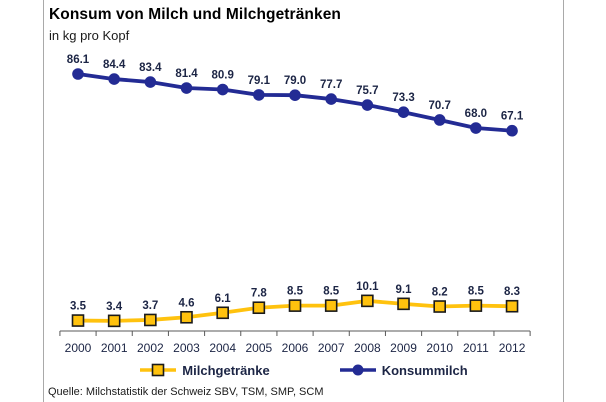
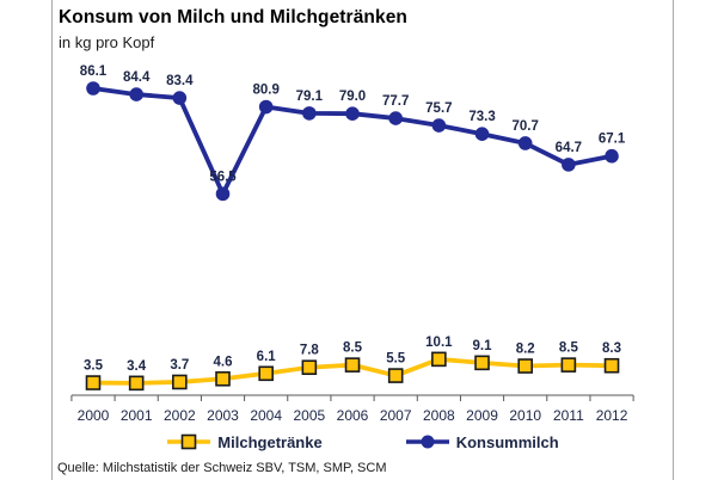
Konsummilch/2003: 81.4 -> 56.5
Milchgetränke/2007: 8.5 -> 5.5
Konsummilch/2011: 68.0 -> 64.7
